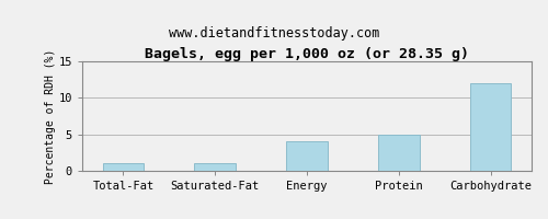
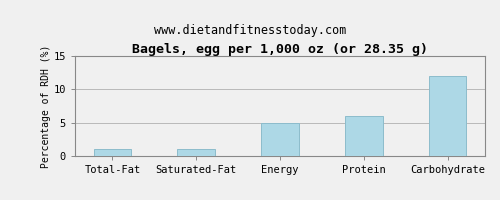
Energy: 4 -> 5
Protein: 5 -> 6
